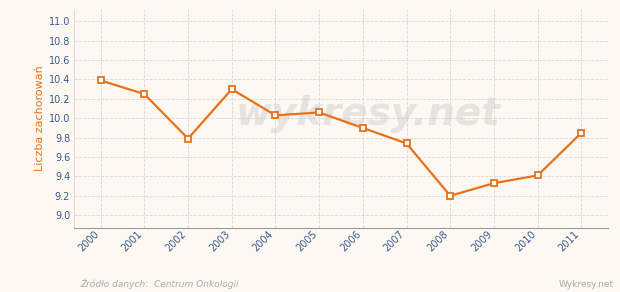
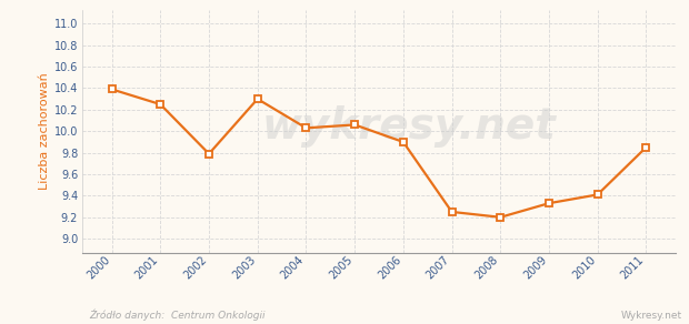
2007: 9.74 -> 9.25
